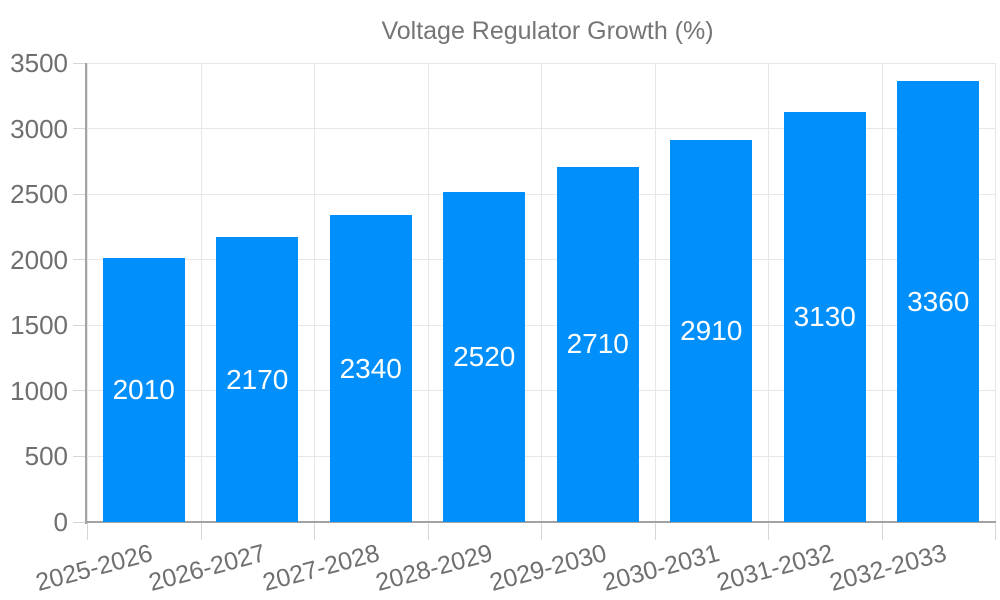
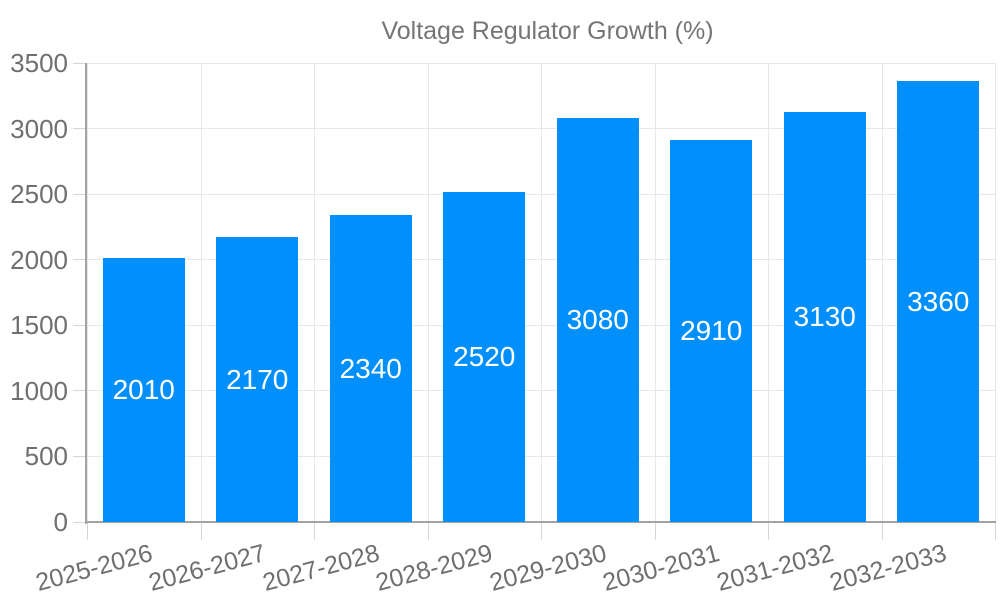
2029-2030: 2710 -> 3080
